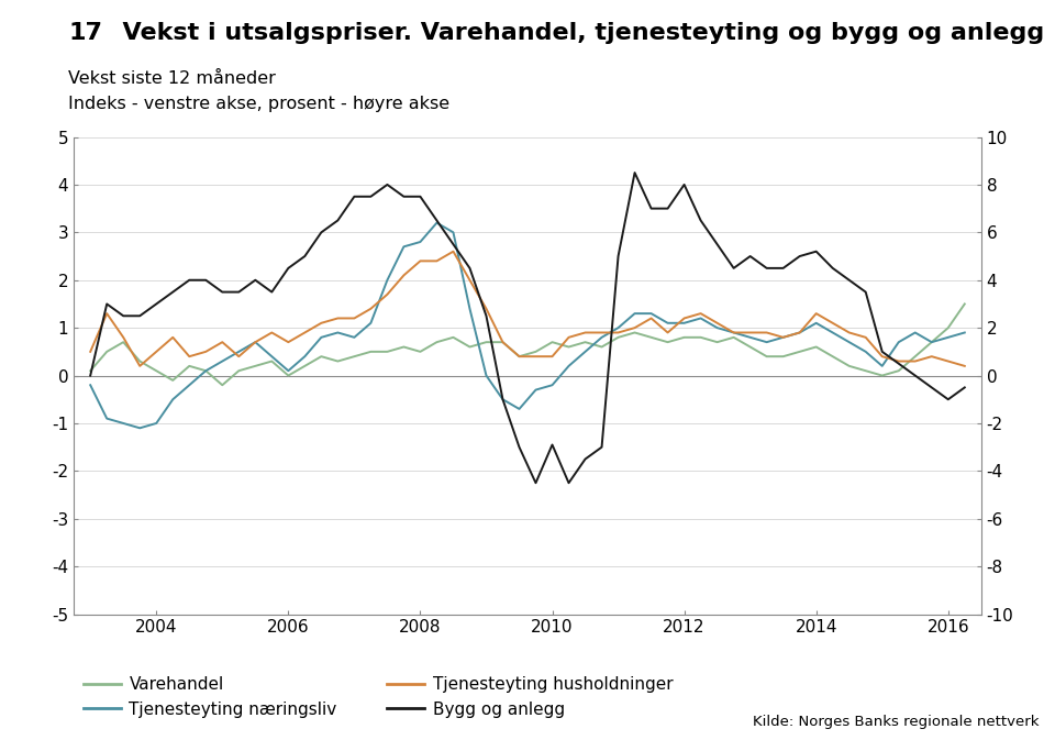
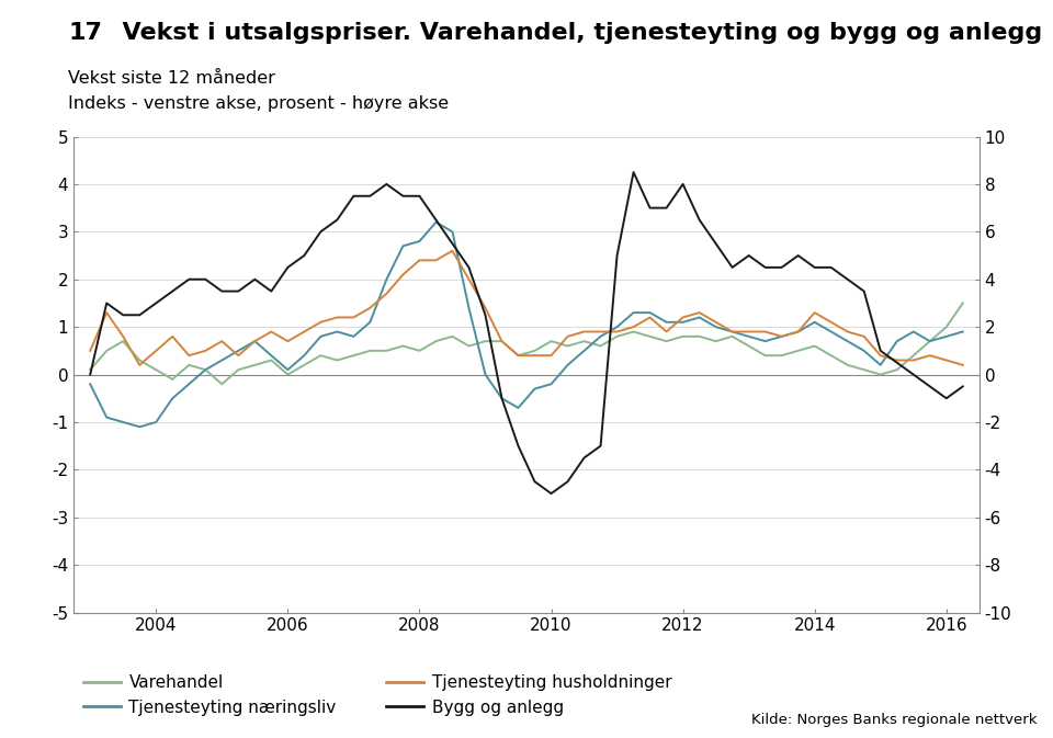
Bygg og anlegg/2010: -2.9 -> -5.0
Bygg og anlegg/2014: 5.2 -> 4.5
